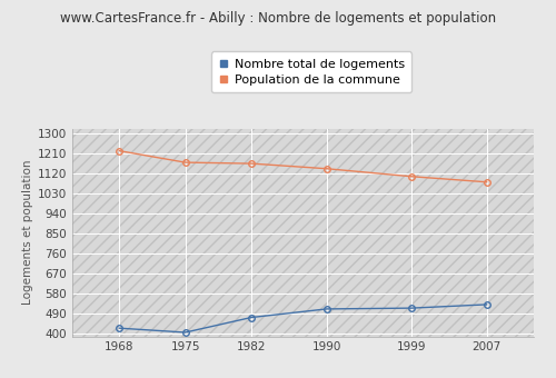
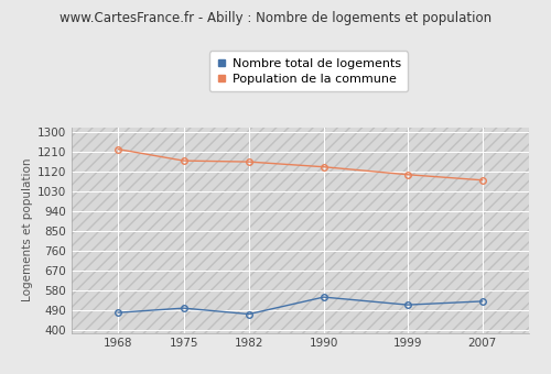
Nombre total de logements/1968: 425 -> 480
Nombre total de logements/1975: 406 -> 500
Nombre total de logements/1990: 511 -> 550
